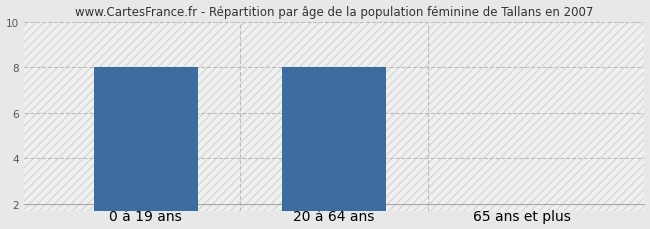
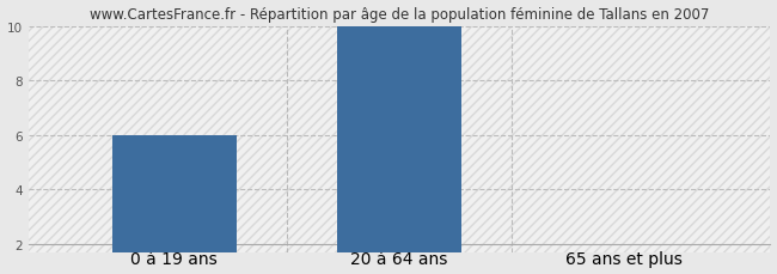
0 à 19 ans: 8 -> 6
20 à 64 ans: 8 -> 10
